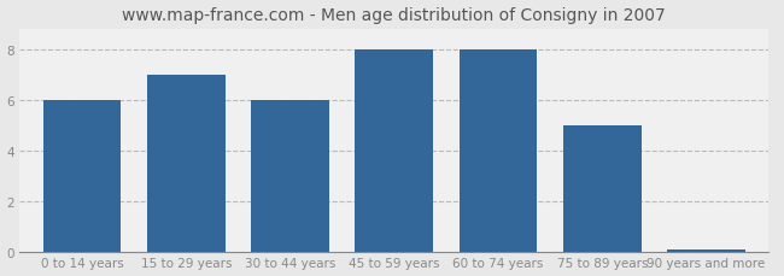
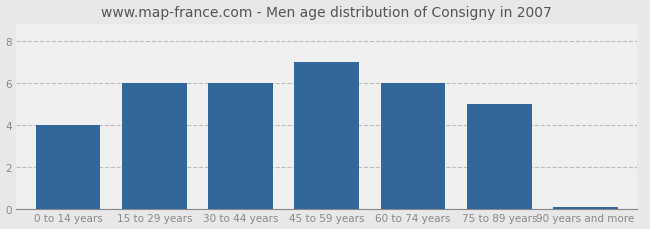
0 to 14 years: 6.0 -> 4.0
15 to 29 years: 7.0 -> 6.0
45 to 59 years: 8.0 -> 7.0
60 to 74 years: 8.0 -> 6.0
